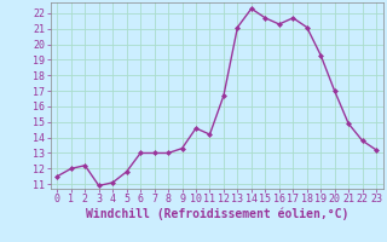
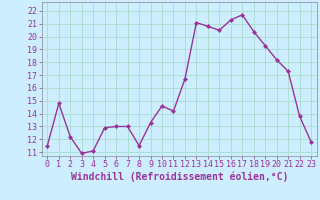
1: 12.0 -> 14.8
5: 11.8 -> 12.9
8: 13.0 -> 11.5
14: 22.3 -> 20.8
15: 21.7 -> 20.5
18: 21.1 -> 20.4
20: 17.0 -> 18.2
21: 14.9 -> 17.3
23: 13.2 -> 11.8
